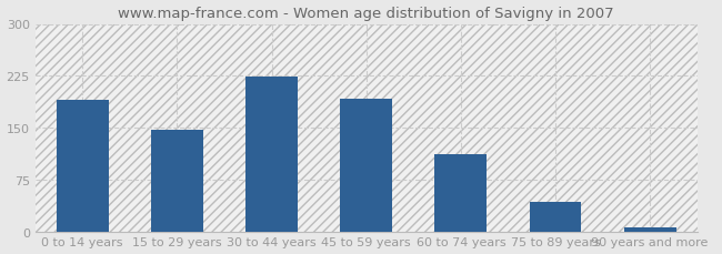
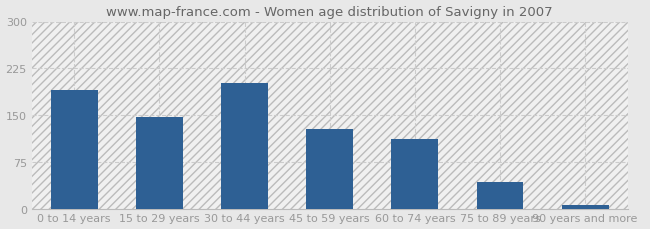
30 to 44 years: 224 -> 202
45 to 59 years: 192 -> 128
